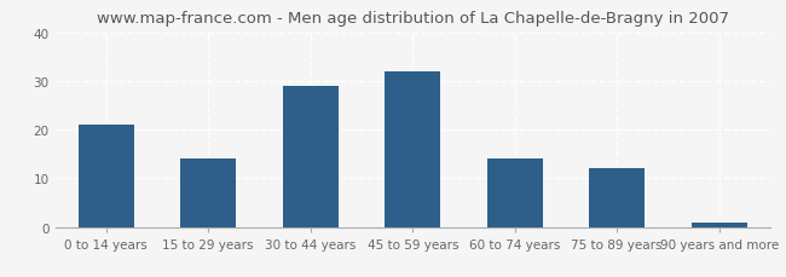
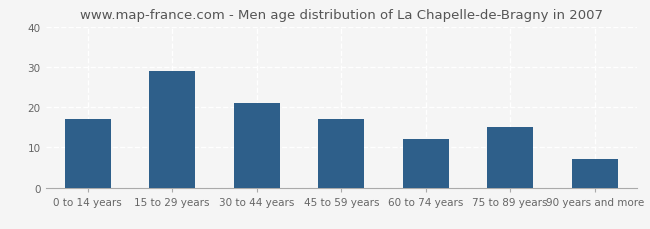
0 to 14 years: 21 -> 17
15 to 29 years: 14 -> 29
30 to 44 years: 29 -> 21
45 to 59 years: 32 -> 17
60 to 74 years: 14 -> 12
75 to 89 years: 12 -> 15
90 years and more: 1 -> 7
